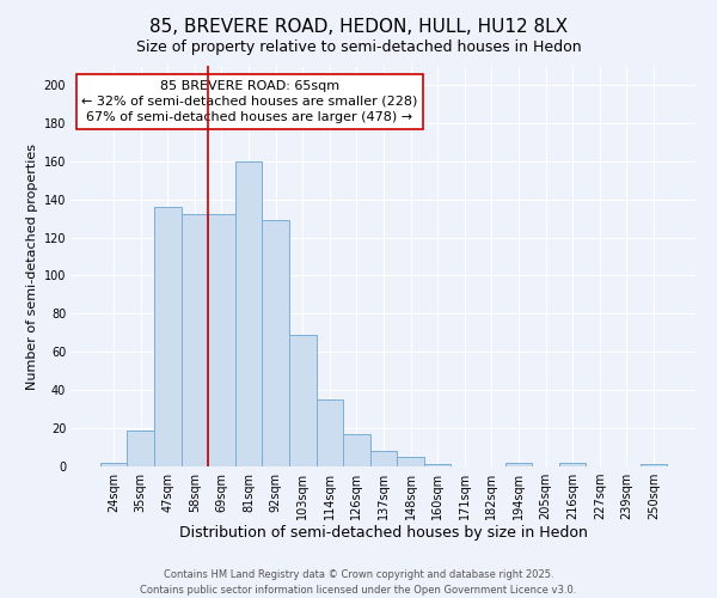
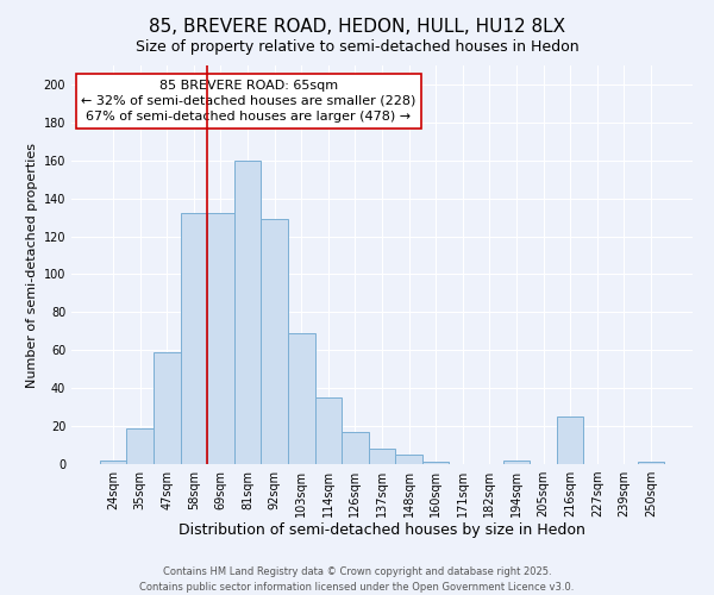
47sqm: 136 -> 59
216sqm: 2 -> 25
